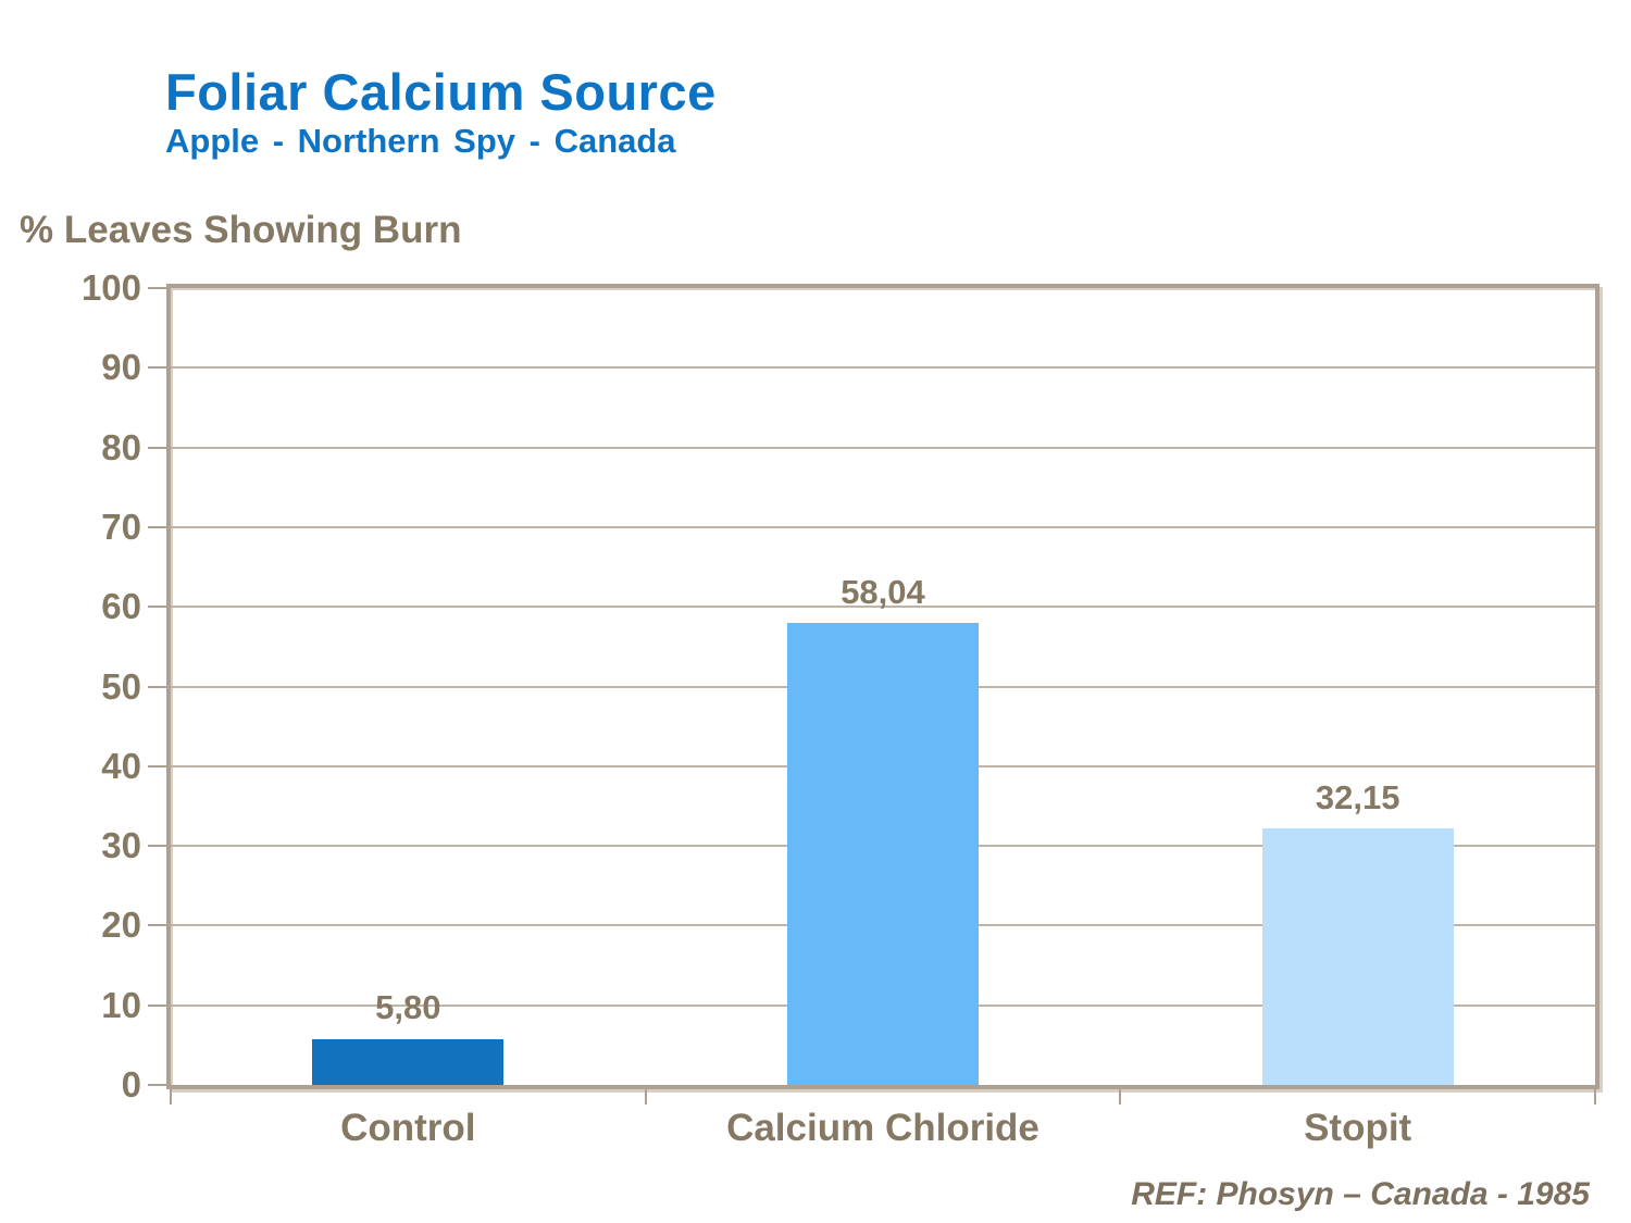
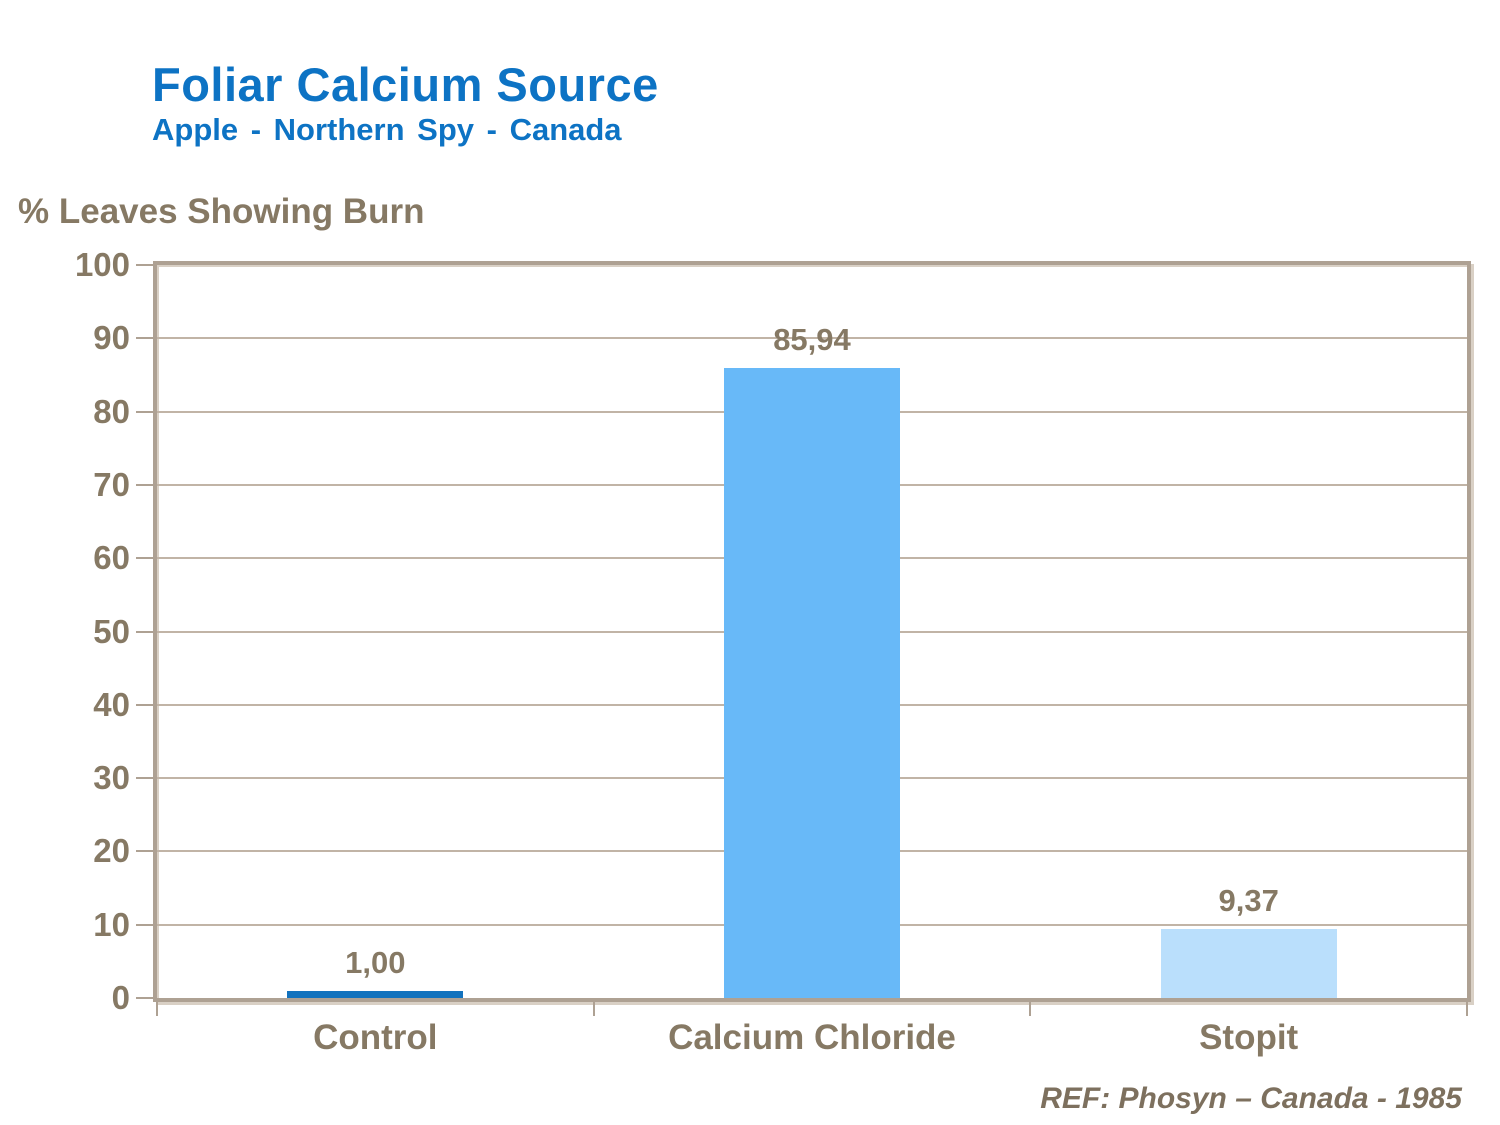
Control: 5,80 -> 1,00
Calcium Chloride: 58,04 -> 85,94
Stopit: 32,15 -> 9,37
